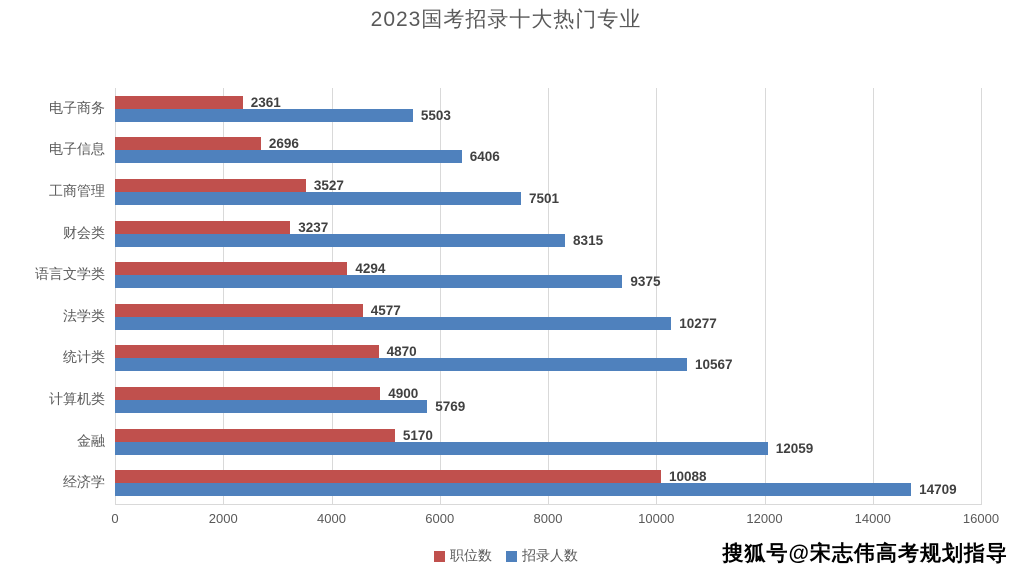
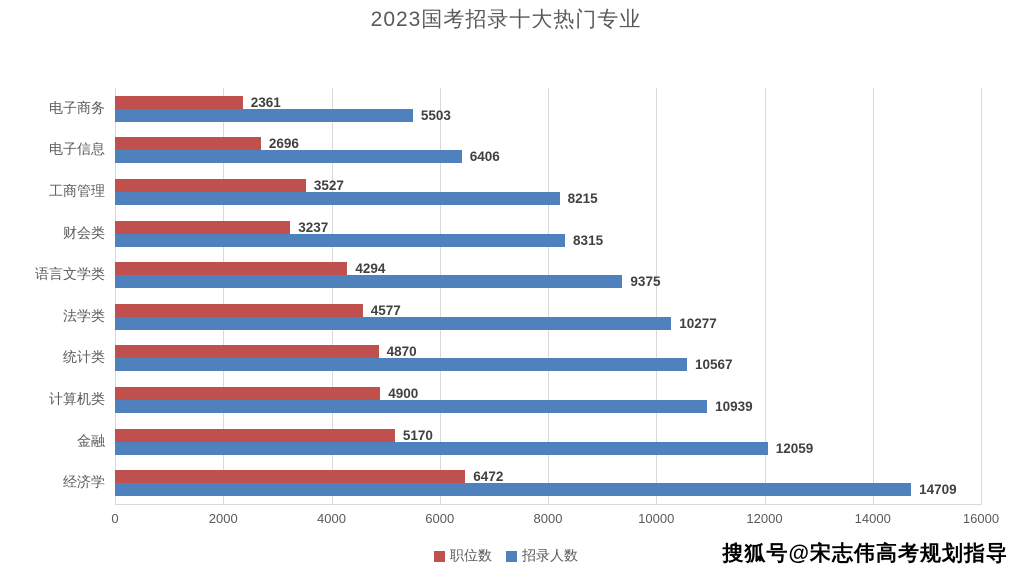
招录人数/工商管理: 7501 -> 8215
招录人数/计算机类: 5769 -> 10939
职位数/经济学: 10088 -> 6472
